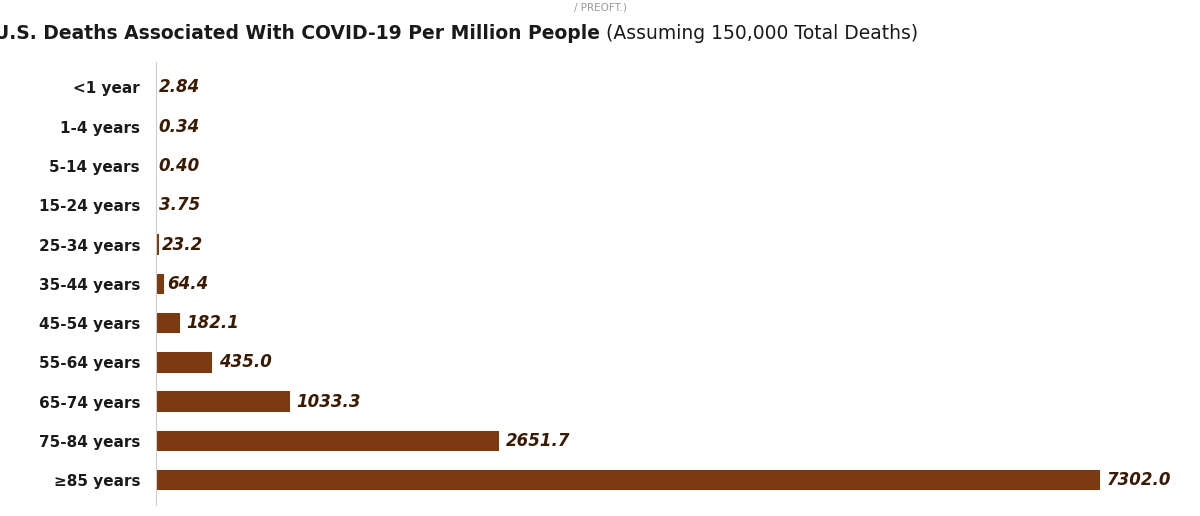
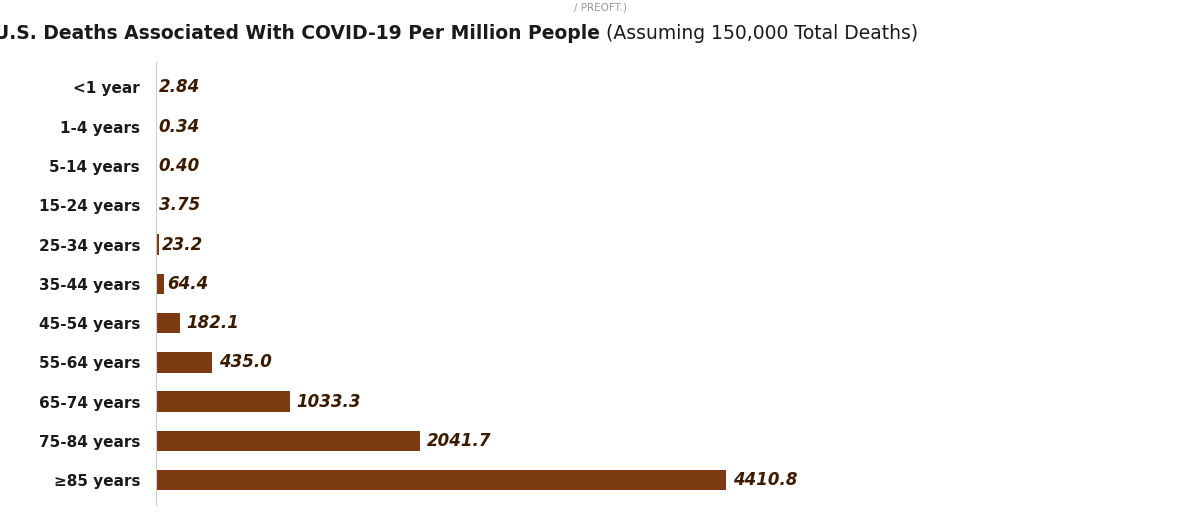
75-84 years: 2651.7 -> 2041.7
≥85 years: 7302.0 -> 4410.8
